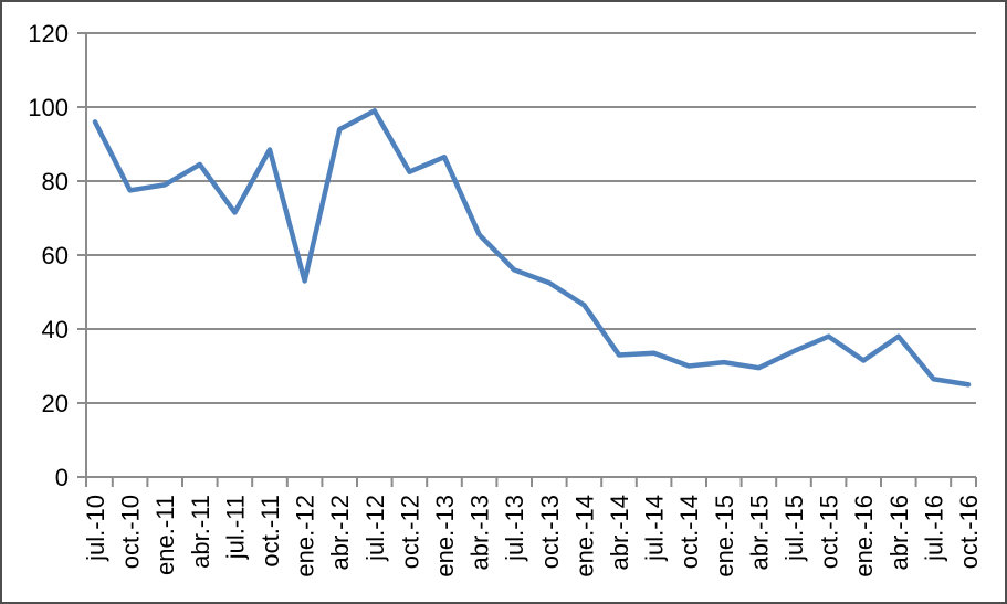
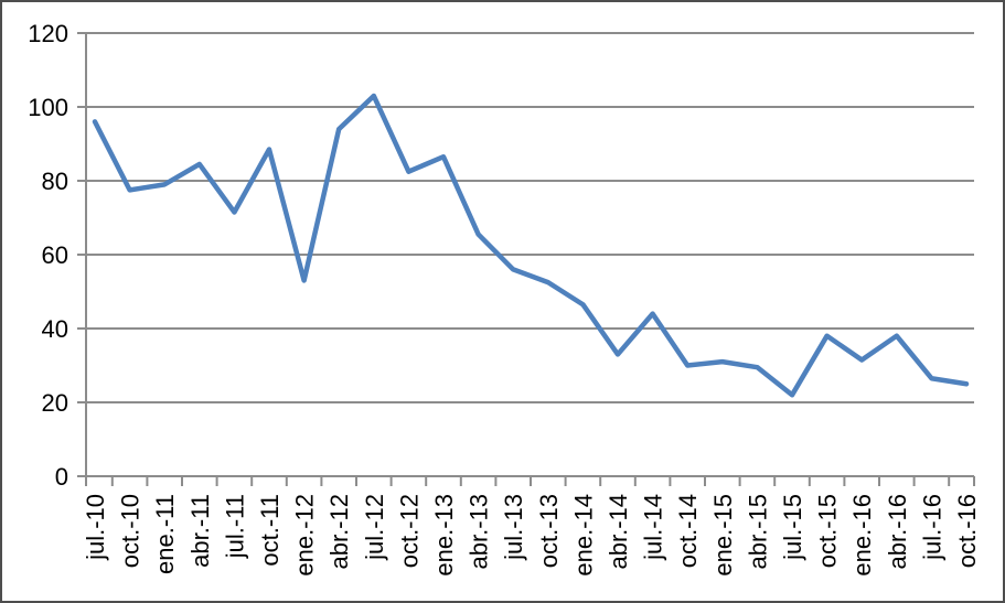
jul.-12: 99 -> 103
jul.-14: 34 -> 44
jul.-15: 34 -> 22
